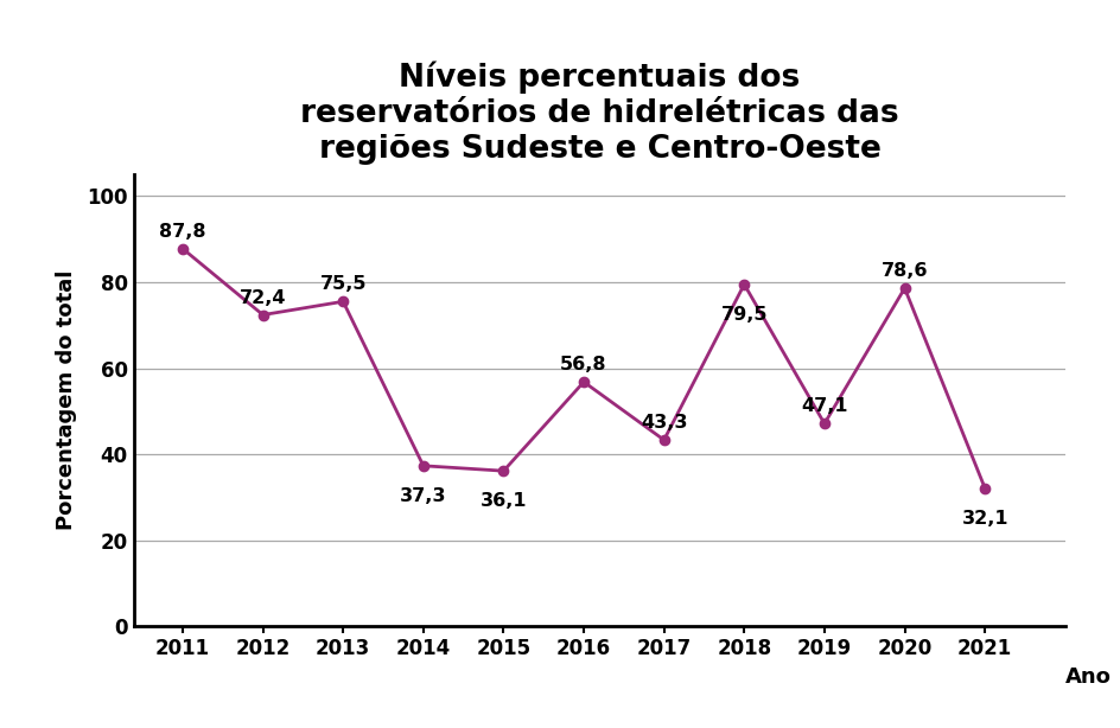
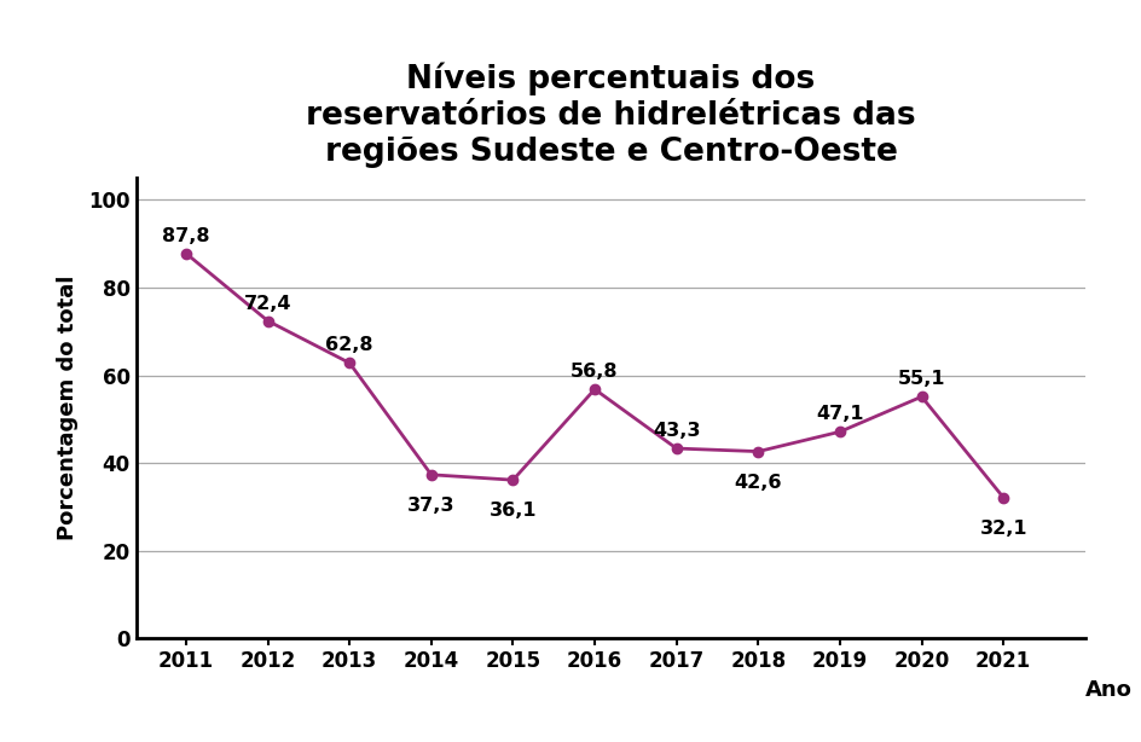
2013: 75,5 -> 62,8
2018: 79,5 -> 42,6
2020: 78,6 -> 55,1
